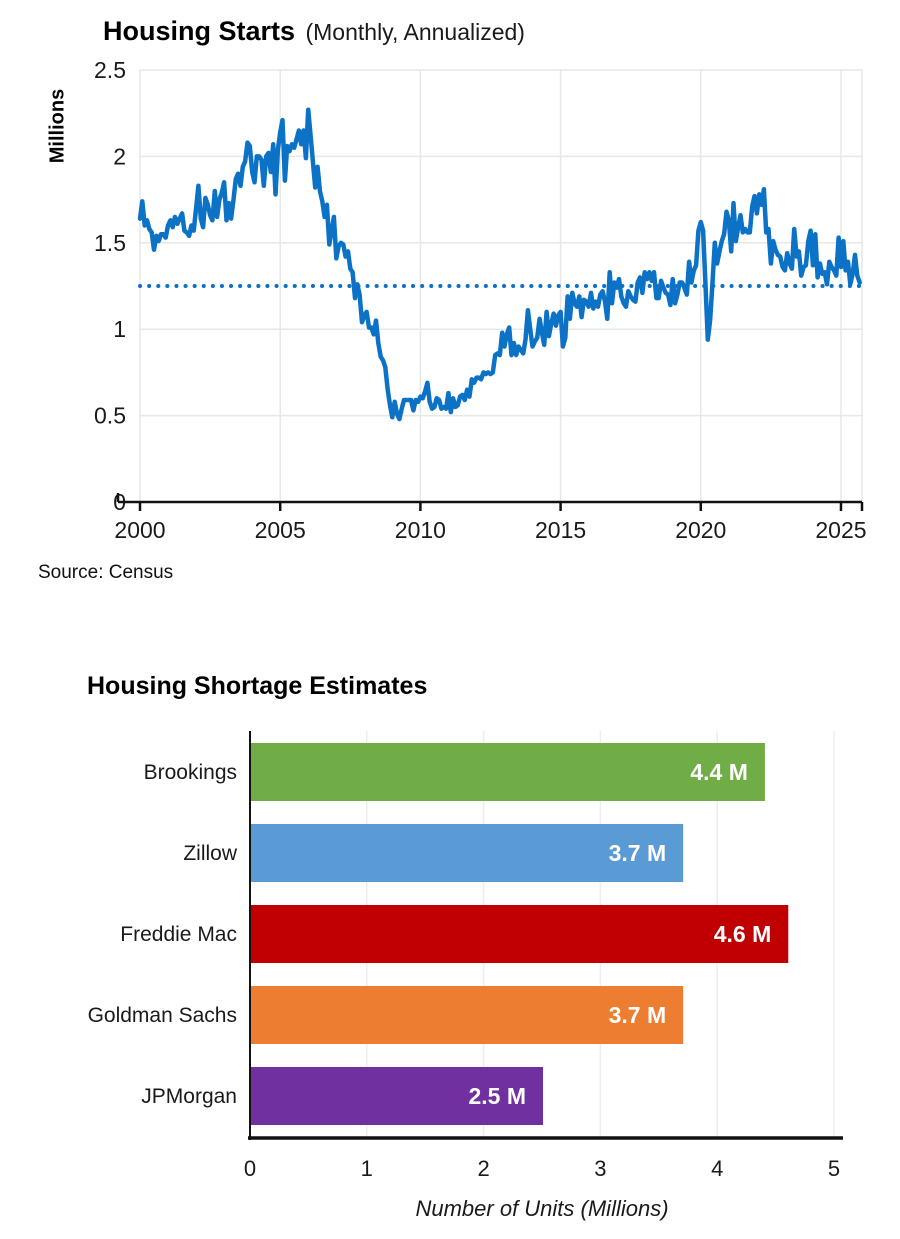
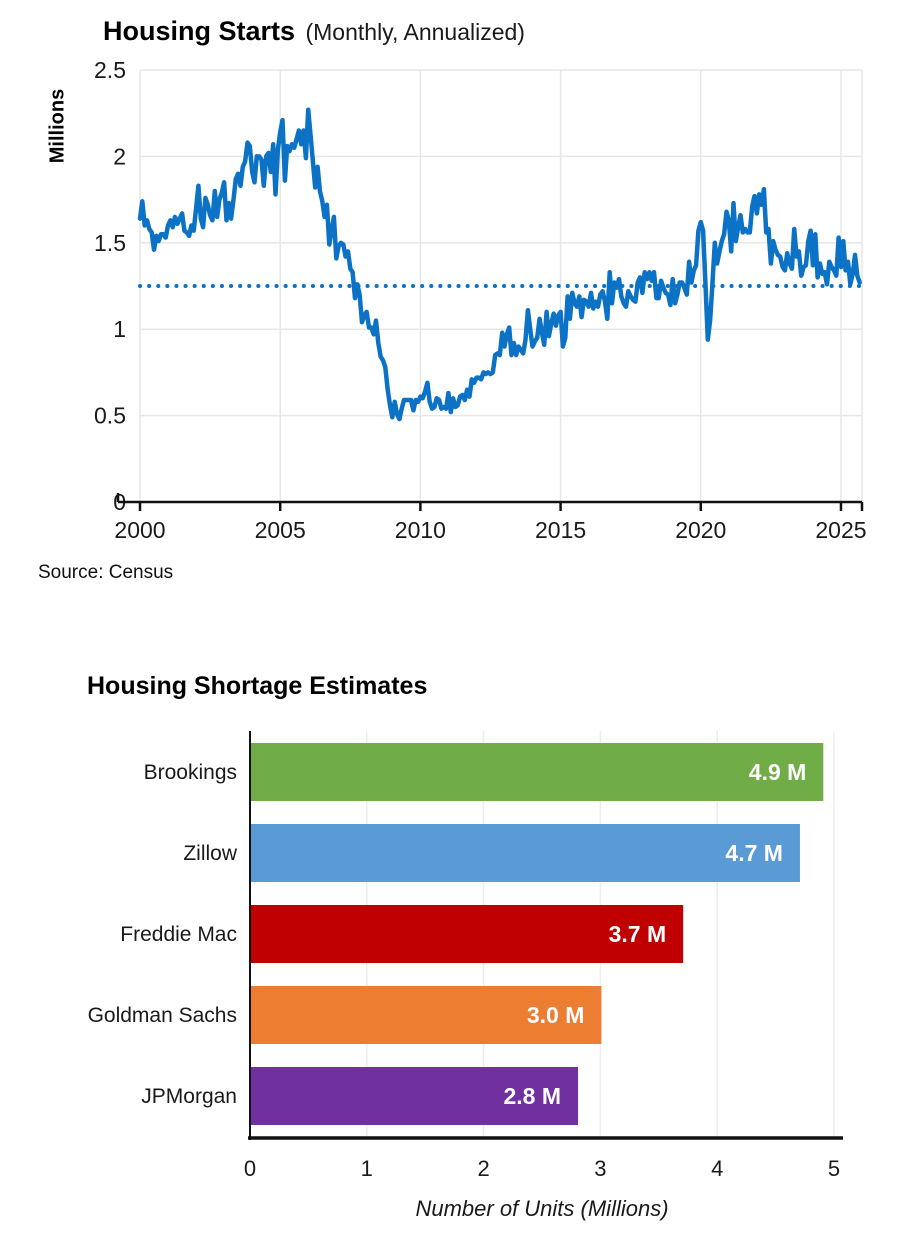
Housing Shortage Estimates/Brookings: 4.4 -> 4.9
Housing Shortage Estimates/Zillow: 3.7 -> 4.7
Housing Shortage Estimates/Freddie Mac: 4.6 -> 3.7
Housing Shortage Estimates/Goldman Sachs: 3.7 -> 3.0
Housing Shortage Estimates/JPMorgan: 2.5 -> 2.8
